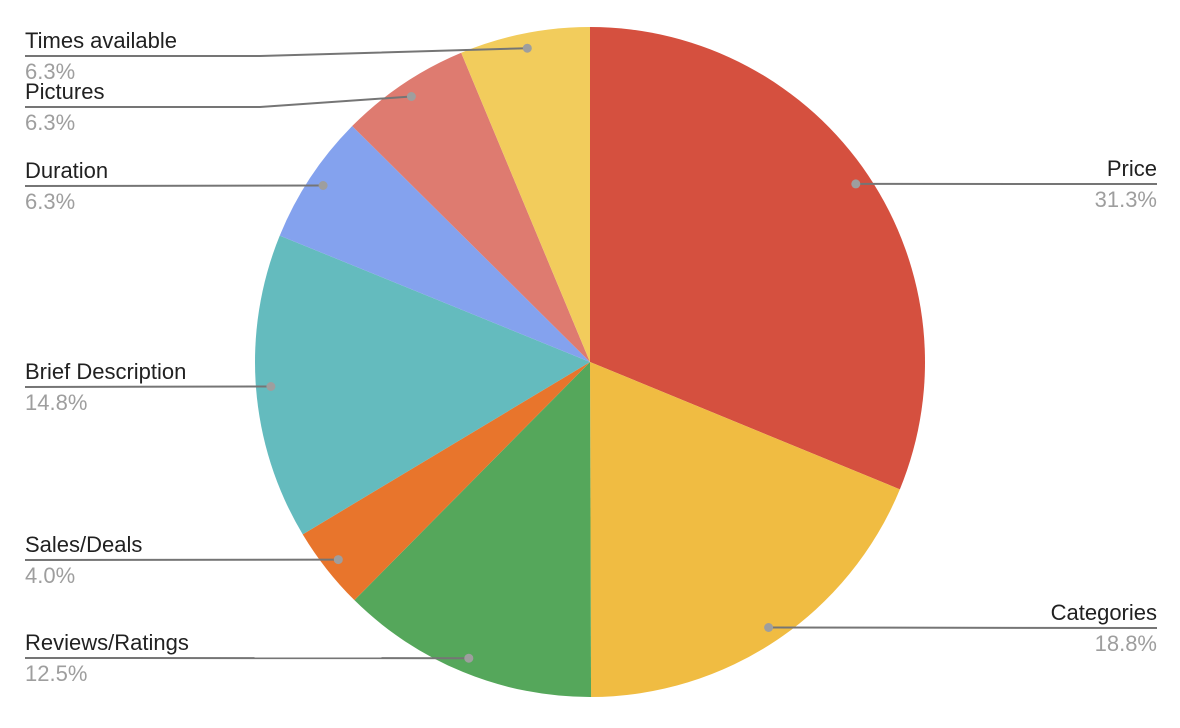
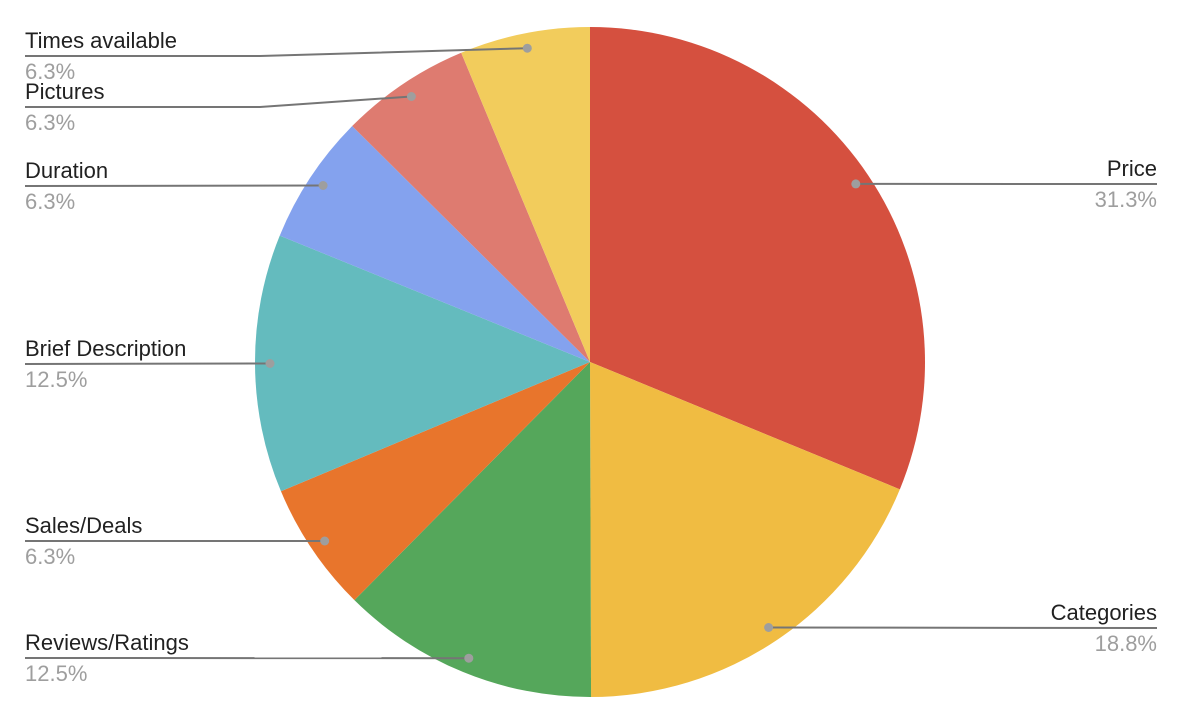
Sales/Deals: 4.0% -> 6.3%
Brief Description: 14.8% -> 12.5%
